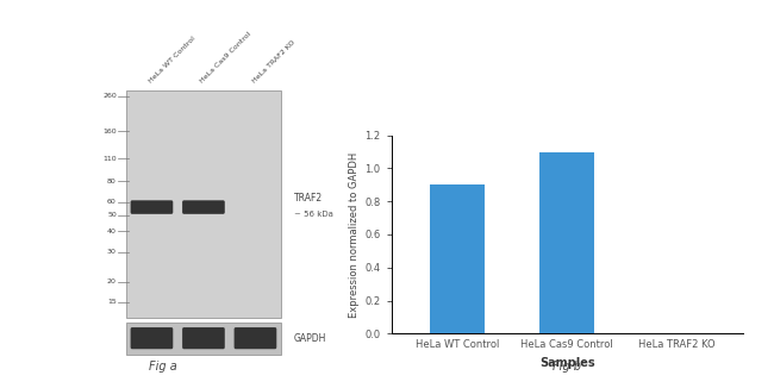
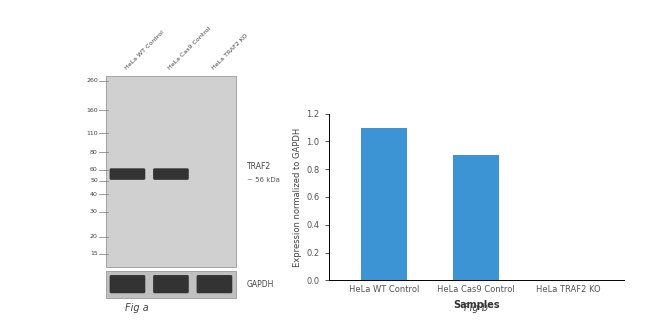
HeLa WT Control: 0.9 -> 1.1
HeLa Cas9 Control: 1.1 -> 0.9
